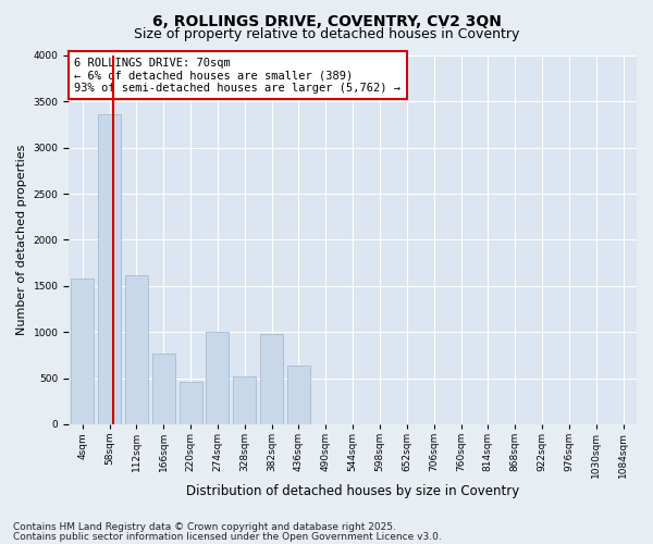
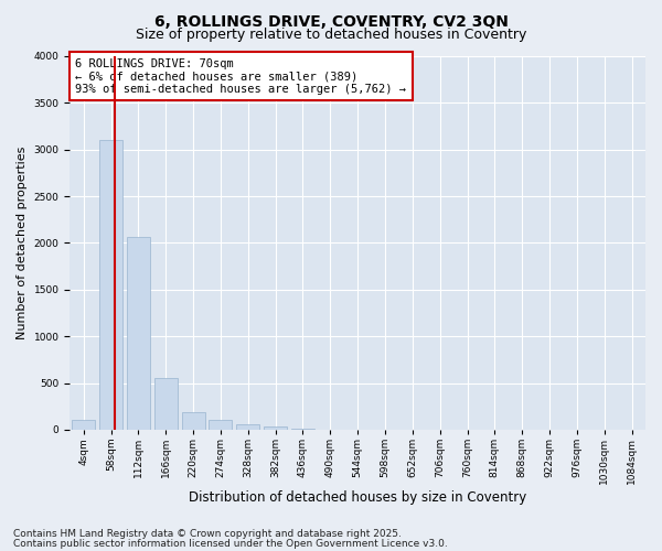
4sqm: 1580 -> 100
58sqm: 3360 -> 3100
112sqm: 1620 -> 2070
166sqm: 760 -> 550
220sqm: 460 -> 190
274sqm: 1000 -> 100
328sqm: 520 -> 60
382sqm: 980 -> 40
436sqm: 640 -> 20
